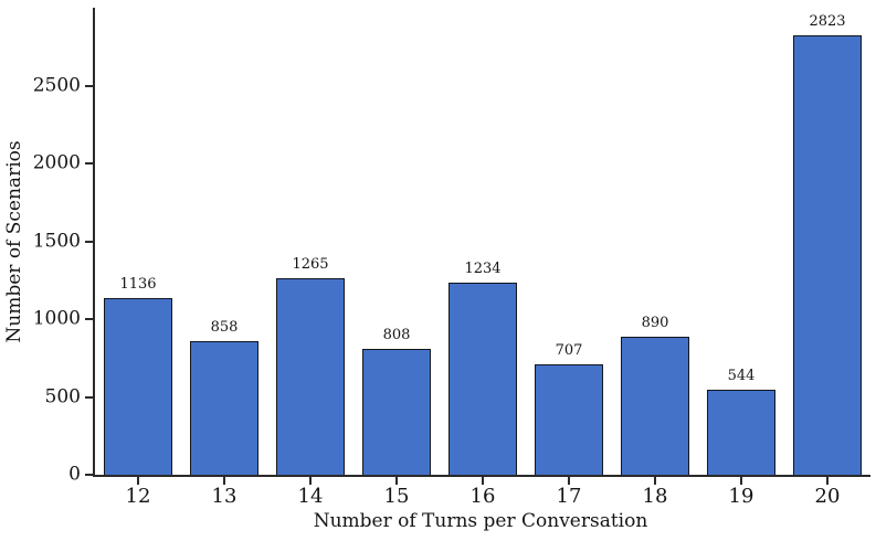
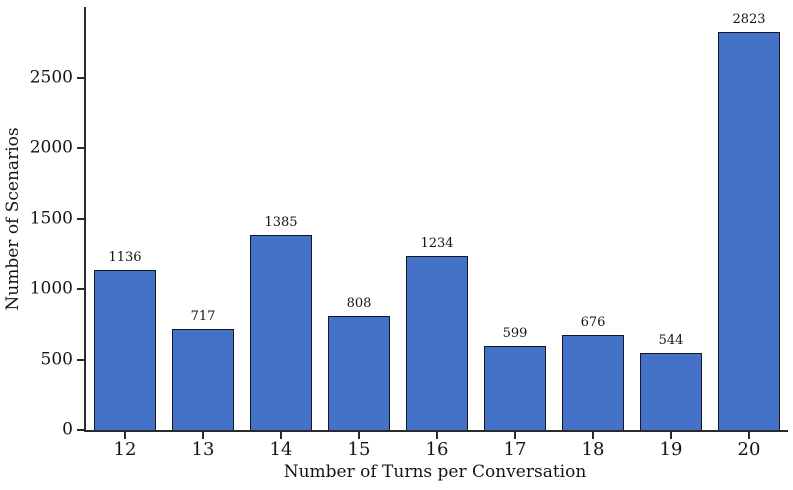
13: 858 -> 717
14: 1265 -> 1385
17: 707 -> 599
18: 890 -> 676
